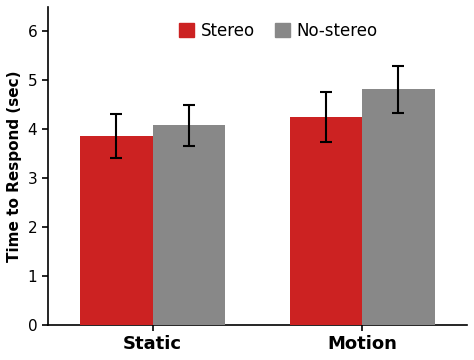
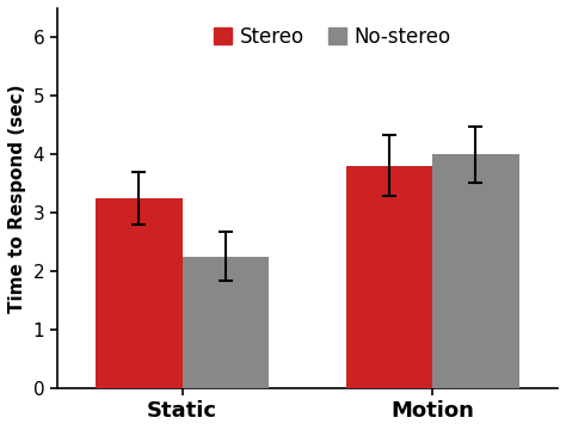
Stereo/Static: 3.85 -> 3.25
No-stereo/Static: 4.08 -> 2.25
Stereo/Motion: 4.25 -> 3.80
No-stereo/Motion: 4.82 -> 4.00
